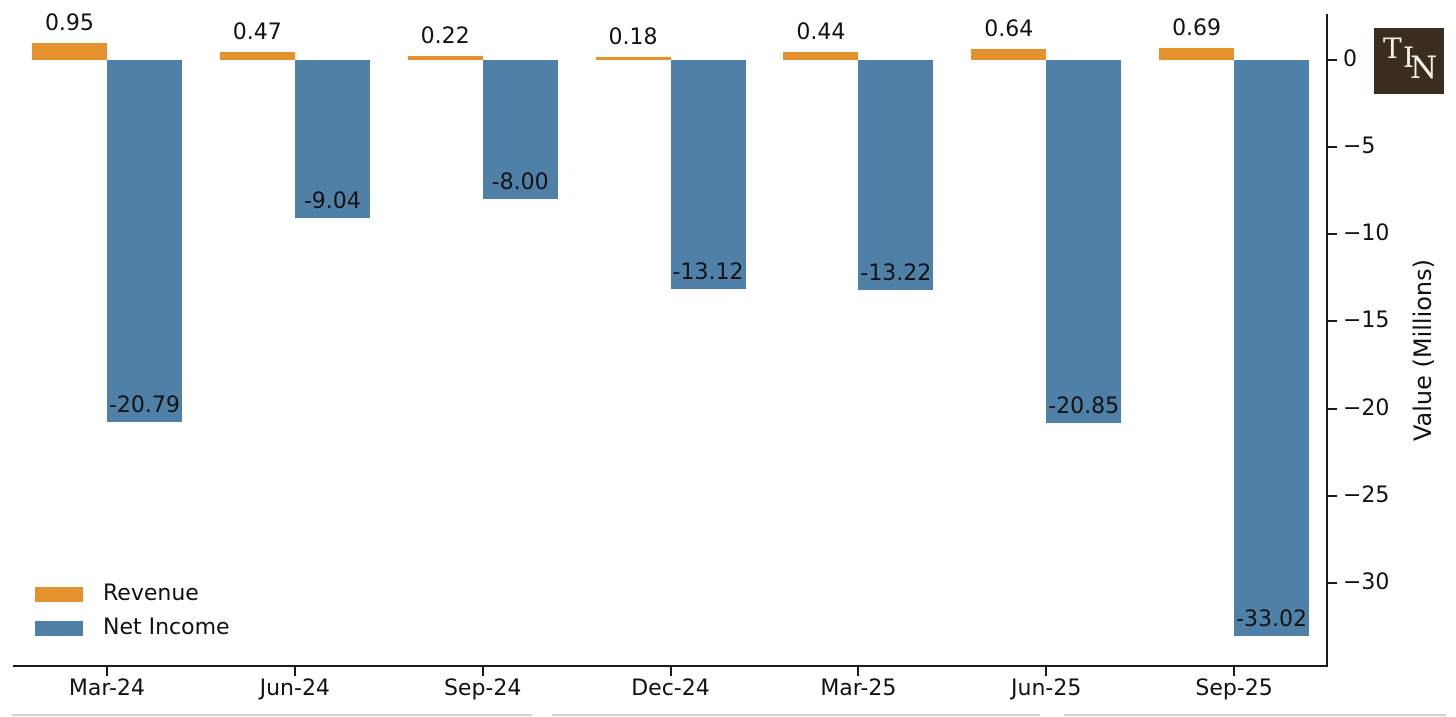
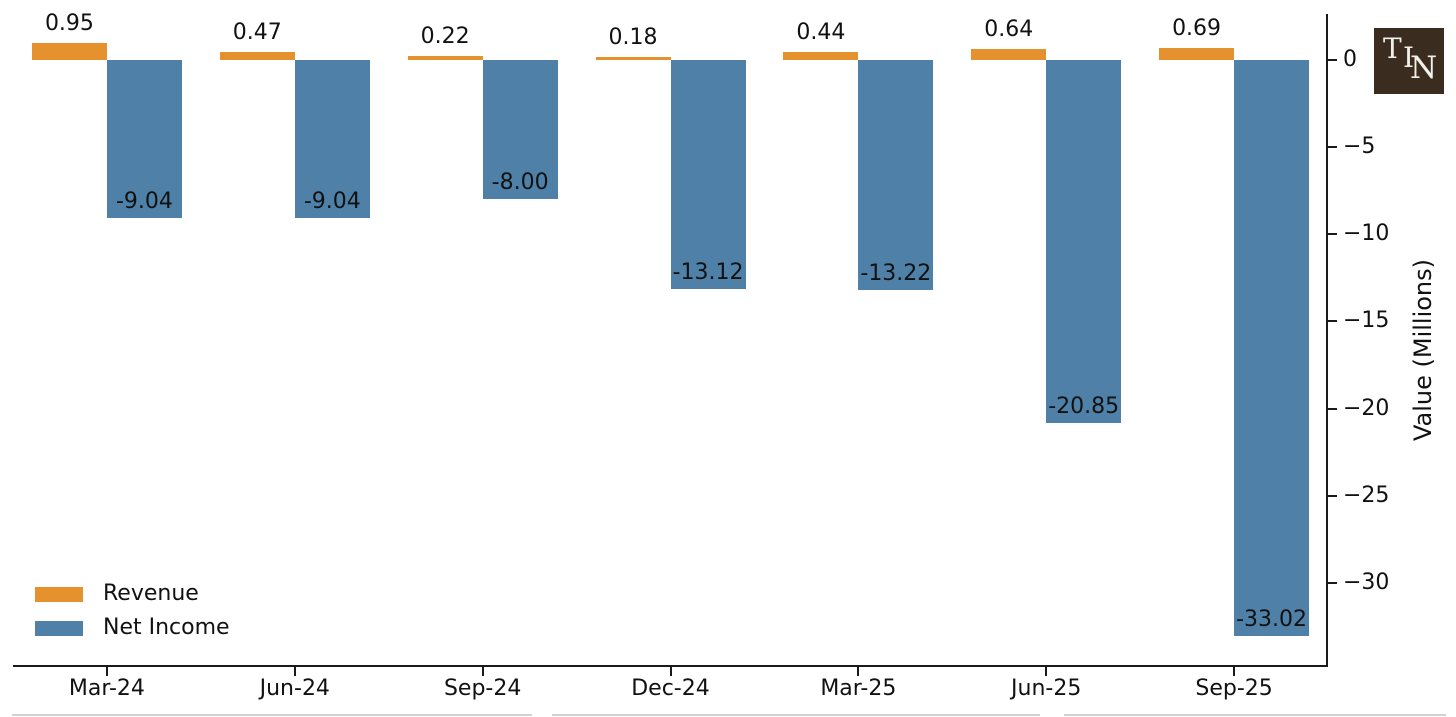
Net Income/Mar-24: -20.79 -> -9.04
